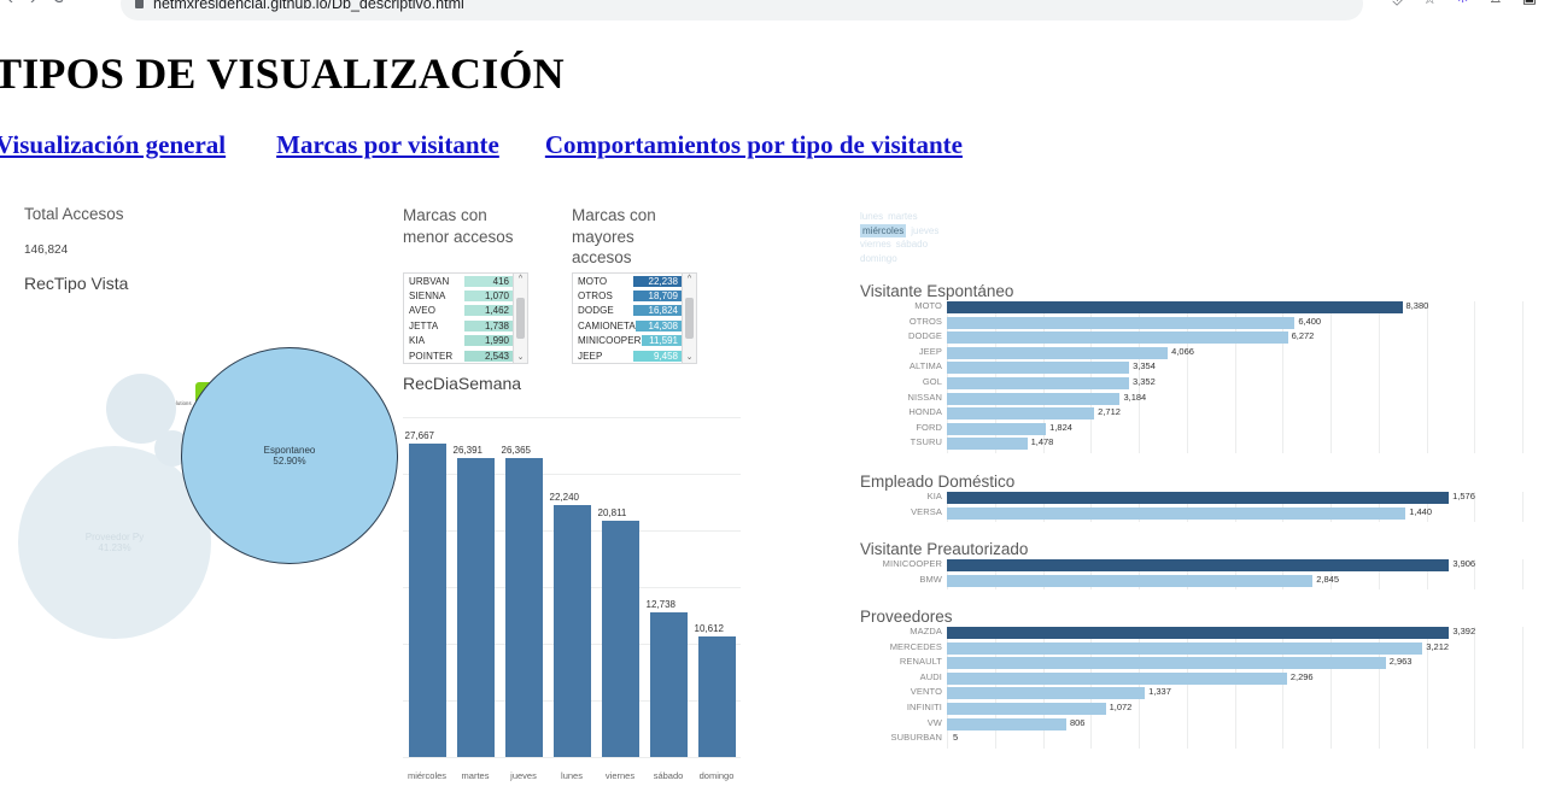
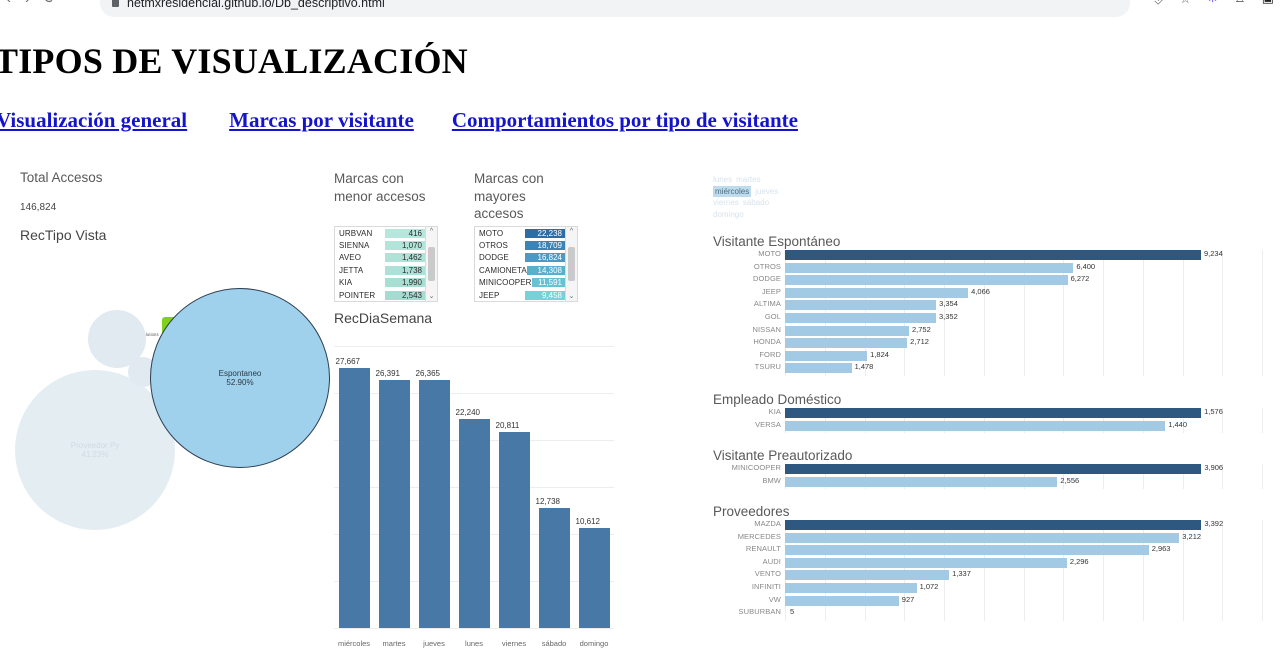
Visitante Espontáneo/MOTO: 8,380 -> 9,234
Visitante Espontáneo/NISSAN: 3,184 -> 2,752
Visitante Preautorizado/BMW: 2,845 -> 2,556
Proveedores/VW: 806 -> 927
